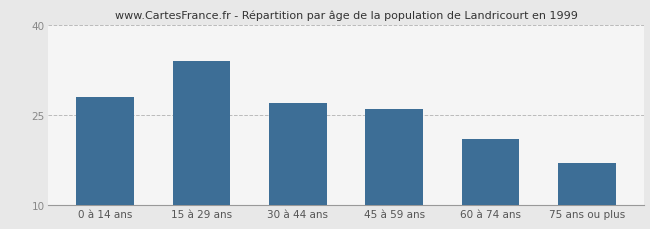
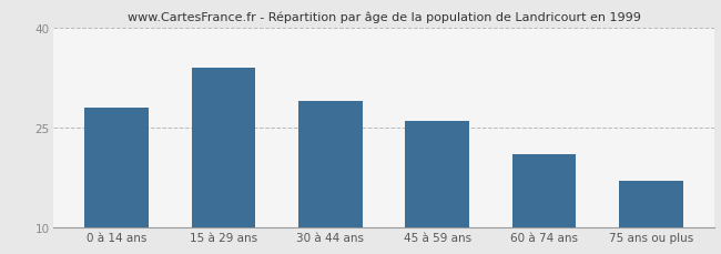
30 à 44 ans: 27 -> 29
